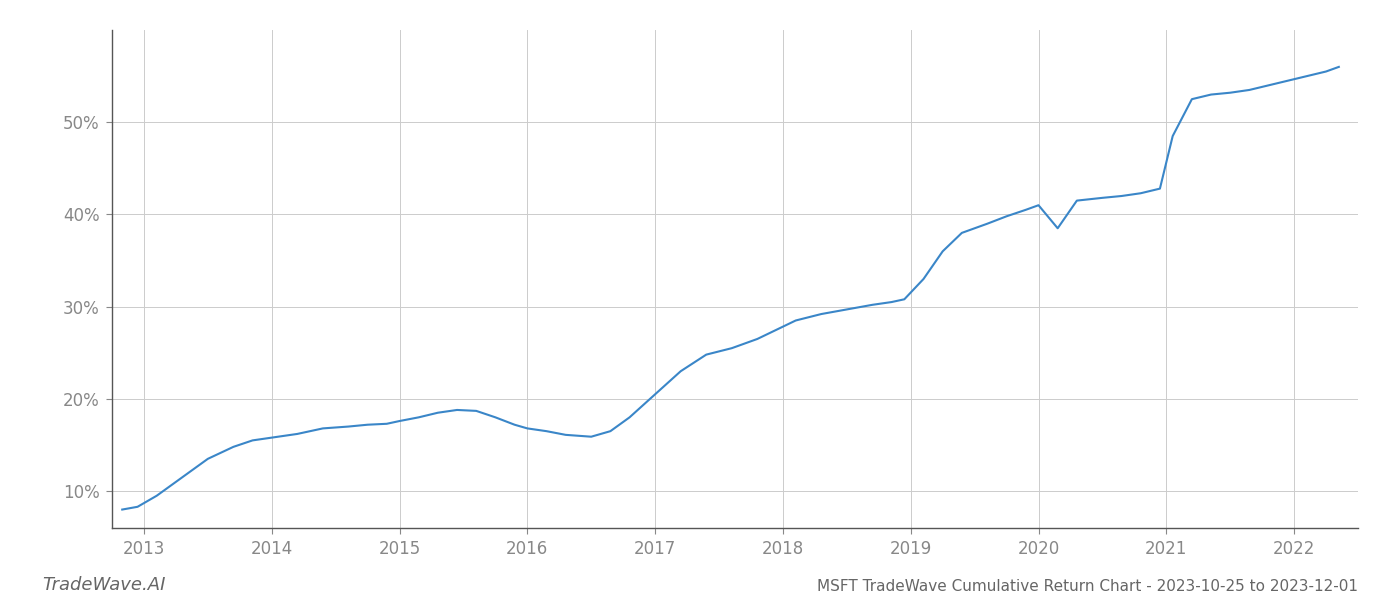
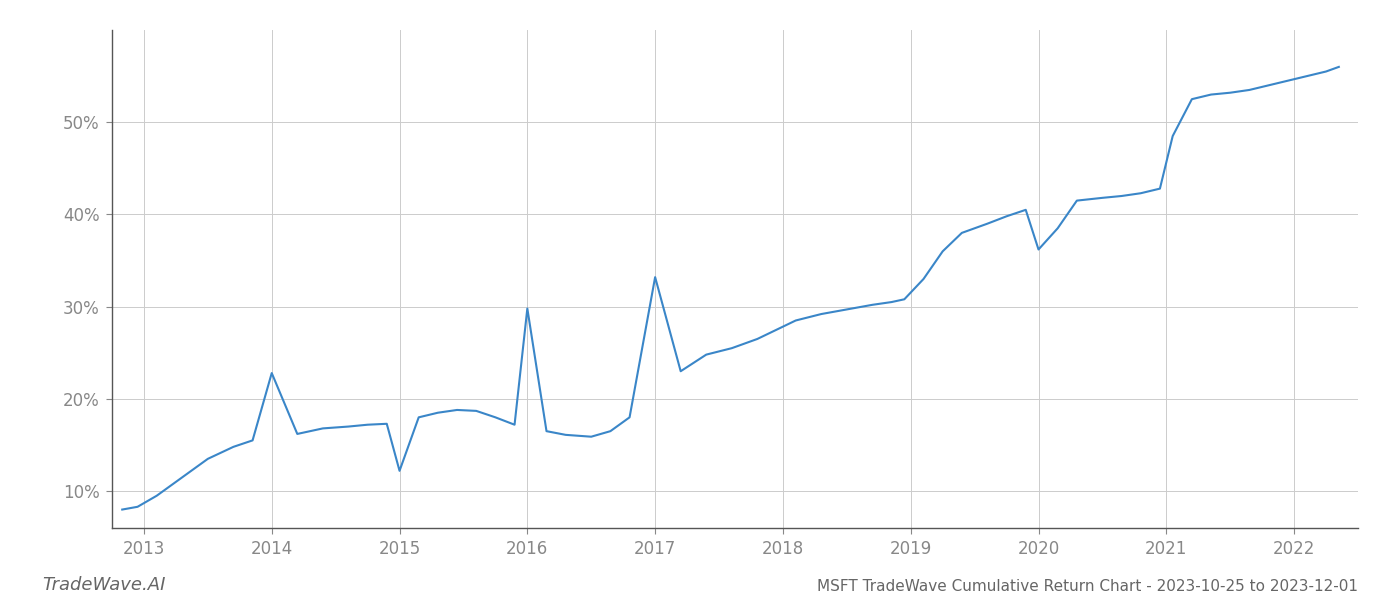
2014: 15.8% -> 22.8%
2015: 17.6% -> 12.2%
2016: 16.8% -> 29.8%
2017: 20.5% -> 33.2%
2020: 41.0% -> 36.2%
